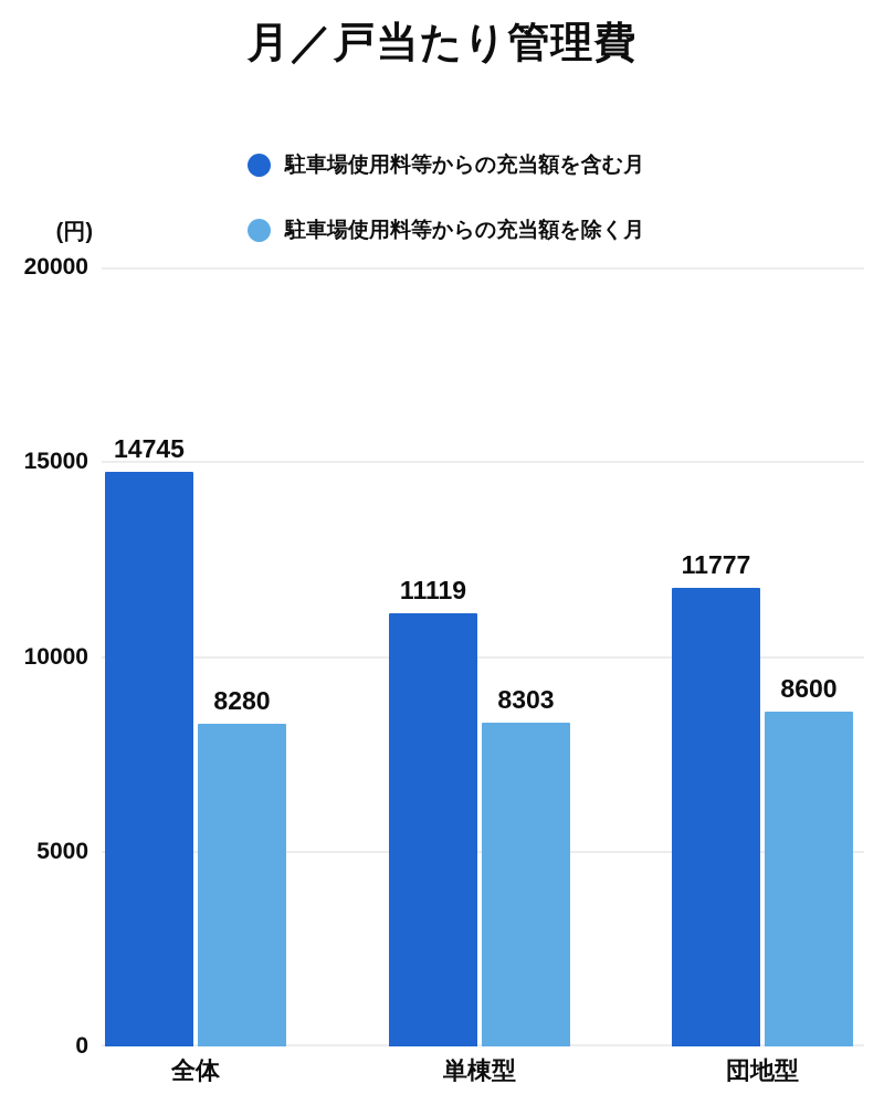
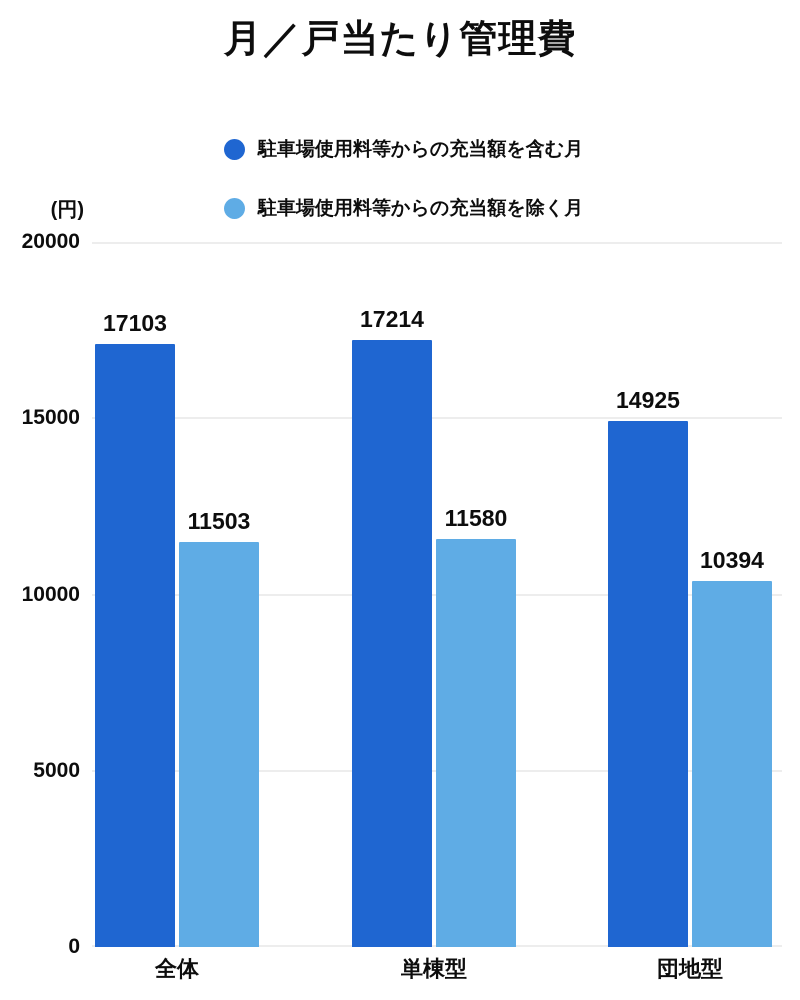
駐車場使用料等からの充当額を含む月/全体: 14745 -> 17103
駐車場使用料等からの充当額を除く月/全体: 8280 -> 11503
駐車場使用料等からの充当額を含む月/単棟型: 11119 -> 17214
駐車場使用料等からの充当額を除く月/単棟型: 8303 -> 11580
駐車場使用料等からの充当額を含む月/団地型: 11777 -> 14925
駐車場使用料等からの充当額を除く月/団地型: 8600 -> 10394
